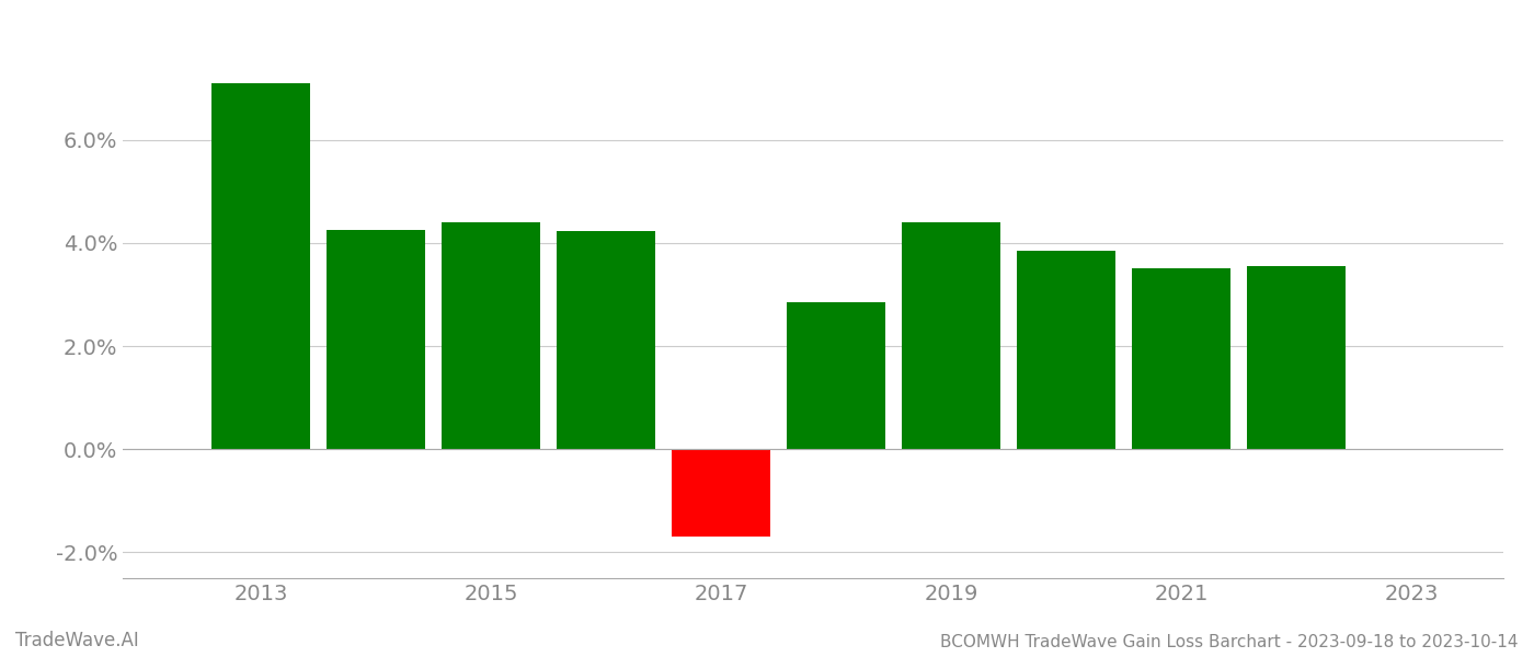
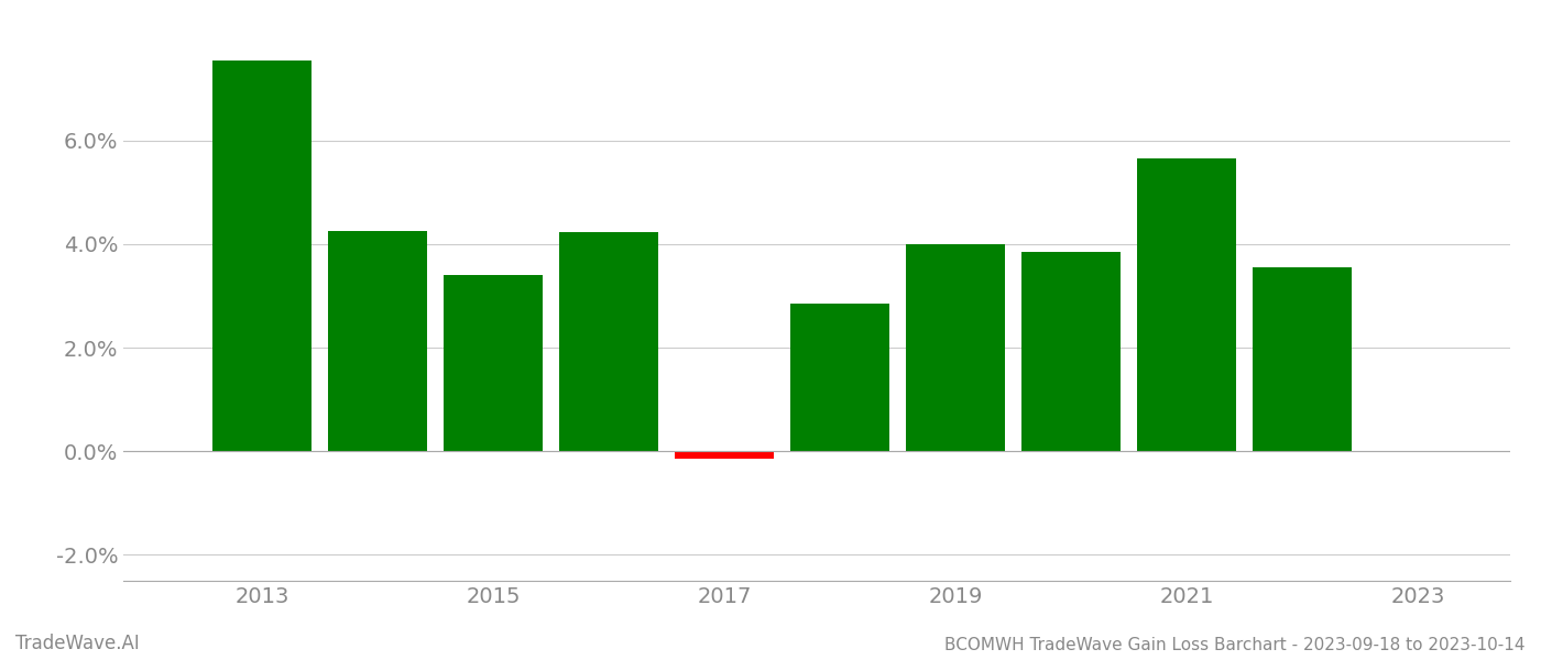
2013: 7.10% -> 7.55%
2015: 4.40% -> 3.40%
2017: -1.70% -> -0.15%
2019: 4.40% -> 4.00%
2021: 3.50% -> 5.65%
